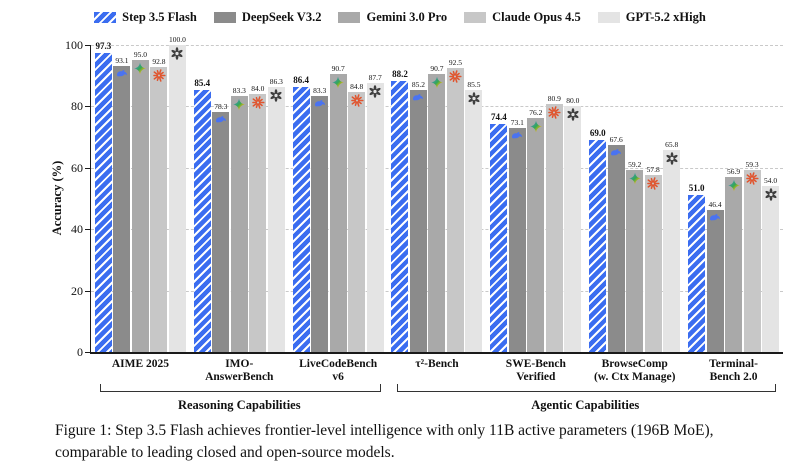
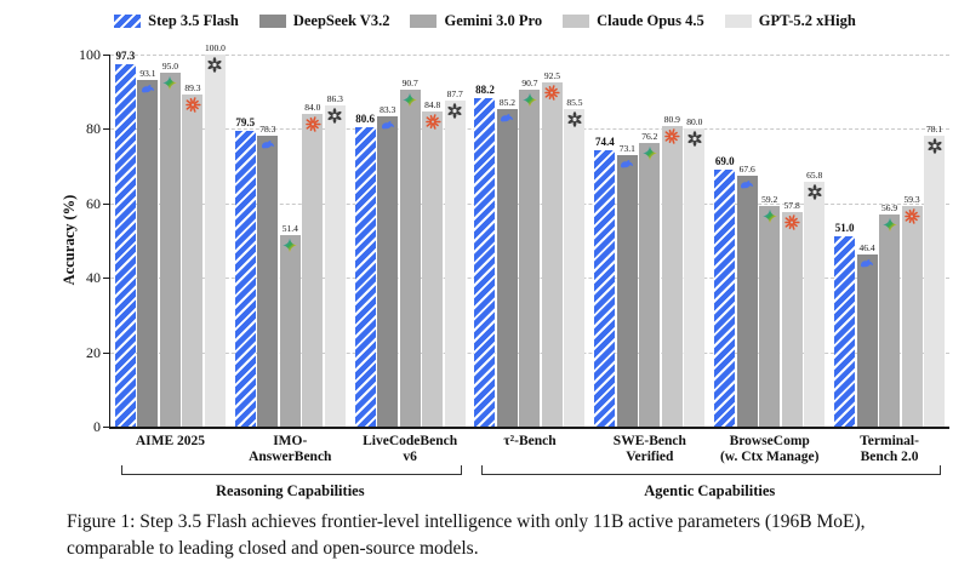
Claude Opus 4.5/AIME 2025: 92.8 -> 89.3
Step 3.5 Flash/IMO-AnswerBench: 85.4 -> 79.5
Gemini 3.0 Pro/IMO-AnswerBench: 83.3 -> 51.4
Step 3.5 Flash/LiveCodeBench v6: 86.4 -> 80.6
GPT-5.2 xHigh/Terminal-Bench 2.0: 54.0 -> 78.1
